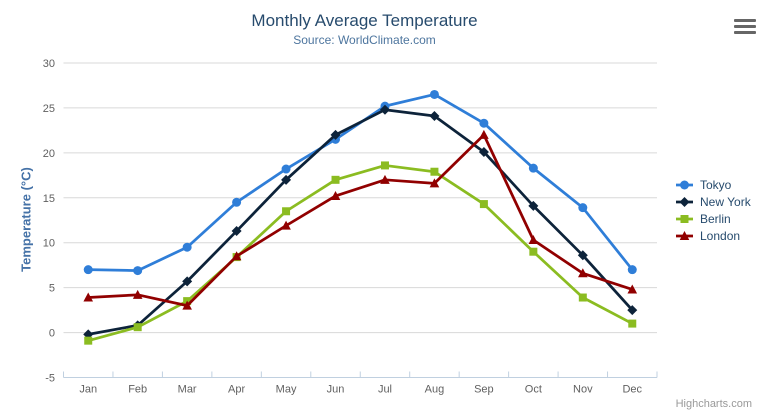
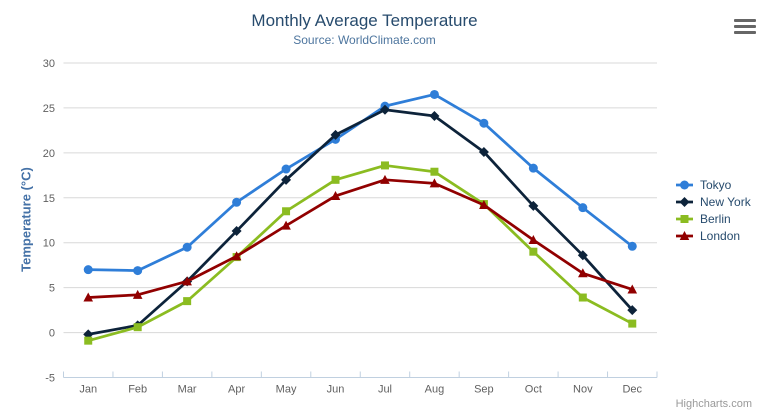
London/Mar: 3 -> 6
London/Sep: 22 -> 14
Tokyo/Dec: 7 -> 10
